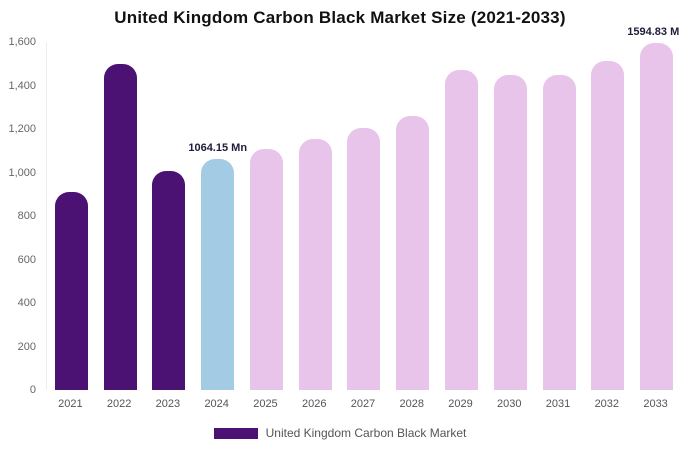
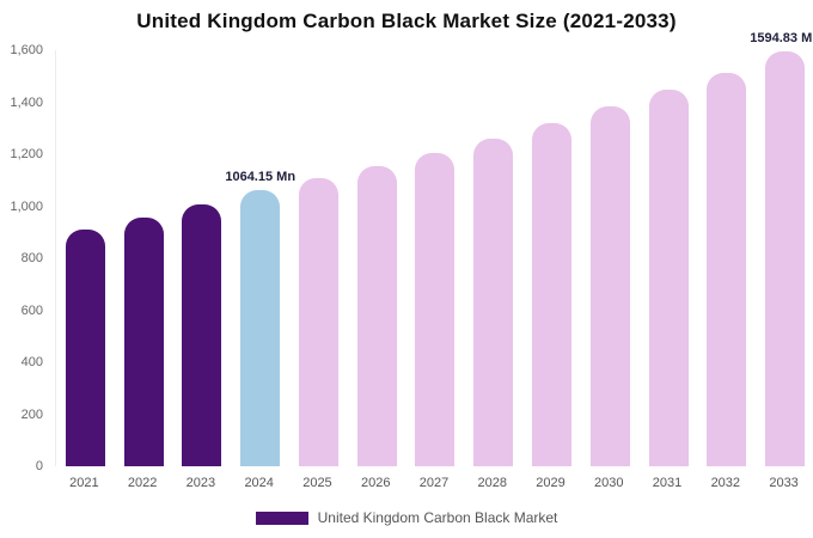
2022: 1500 -> 960
2029: 1470 -> 1320
2030: 1450 -> 1380
